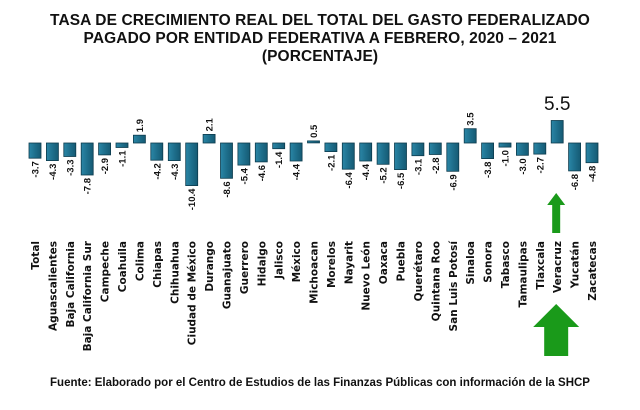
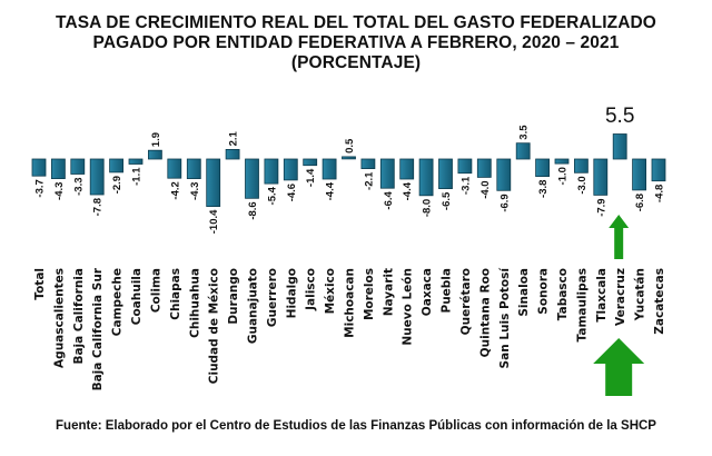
Oaxaca: -5.2 -> -8.0
Quintana Roo: -2.8 -> -4.0
Tlaxcala: -2.7 -> -7.9
